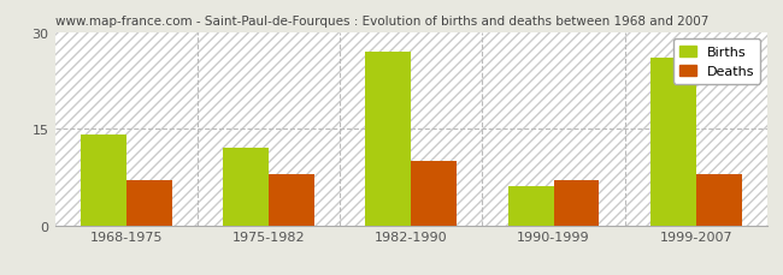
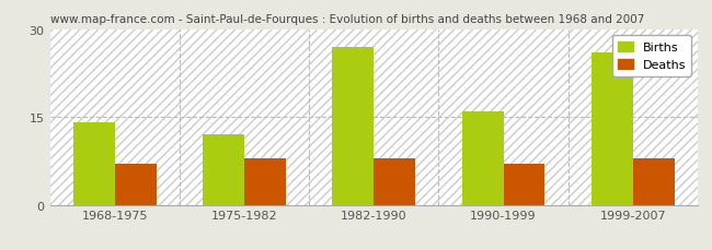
Deaths/1982-1990: 10 -> 8
Births/1990-1999: 6 -> 16
